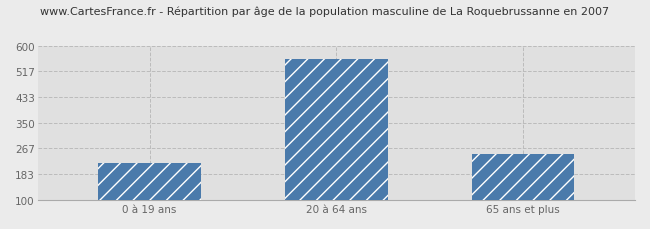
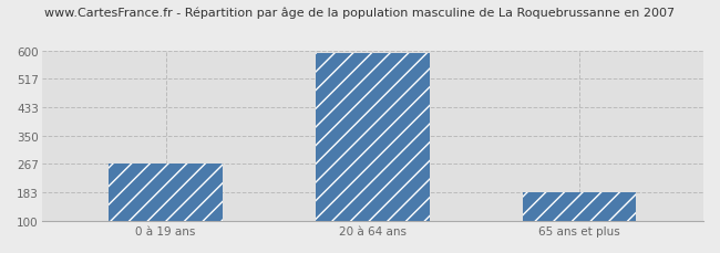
0 à 19 ans: 220 -> 267
20 à 64 ans: 555 -> 591
65 ans et plus: 250 -> 183
